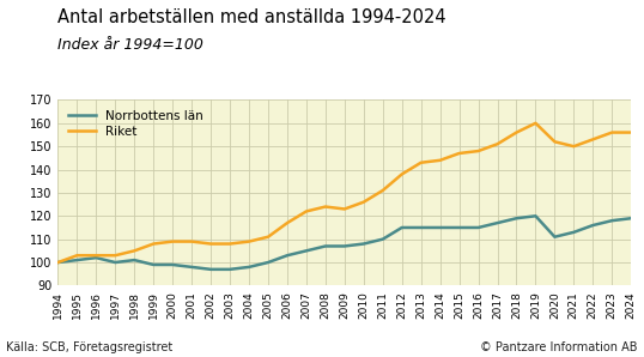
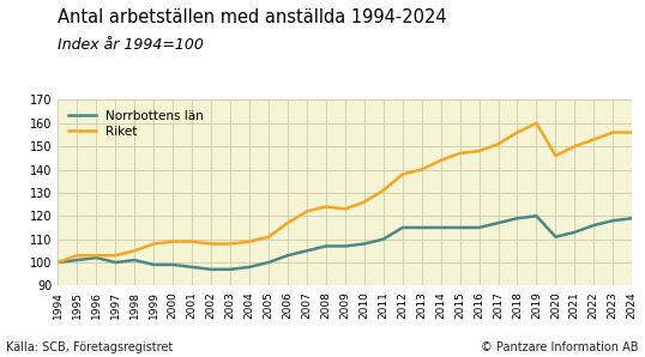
Riket/2013: 143 -> 140
Riket/2020: 152 -> 146
